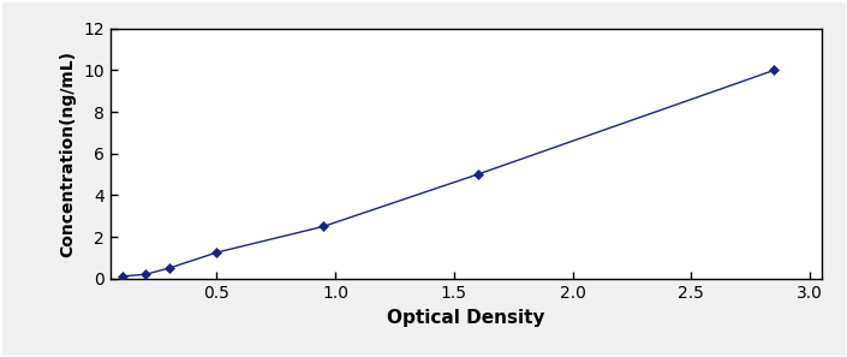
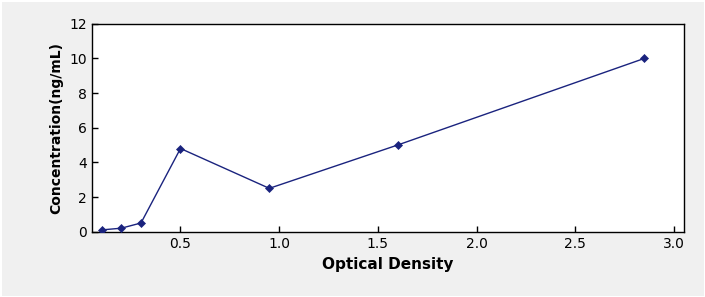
0.5: 1.2 -> 4.8
